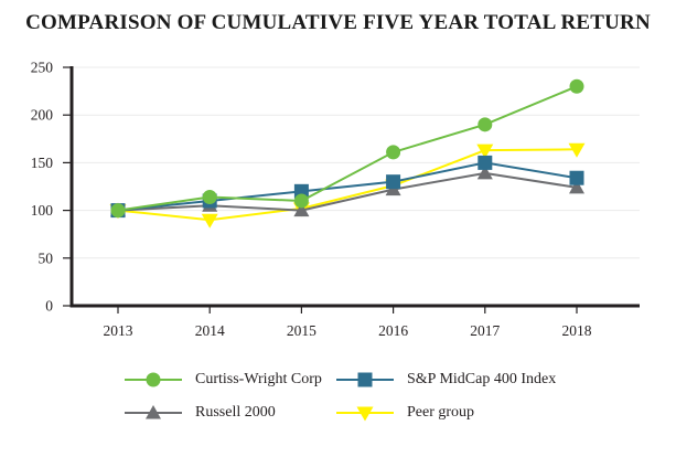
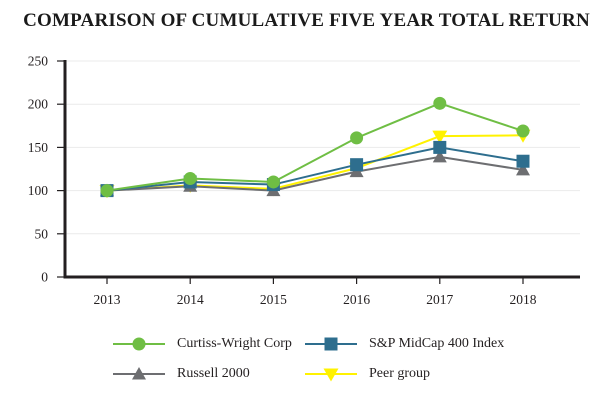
Peer group/2014: 90 -> 110
S&P MidCap 400 Index/2015: 120 -> 110
Curtiss-Wright Corp/2017: 190 -> 200
Curtiss-Wright Corp/2018: 230 -> 170
